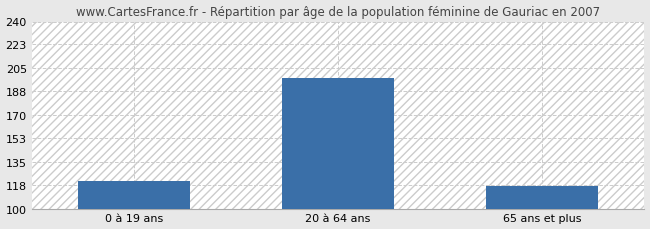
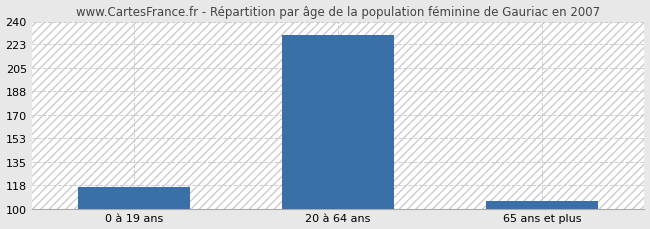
0 à 19 ans: 121 -> 116
20 à 64 ans: 198 -> 230
65 ans et plus: 117 -> 106
